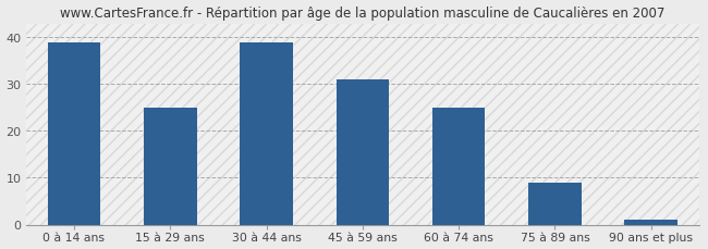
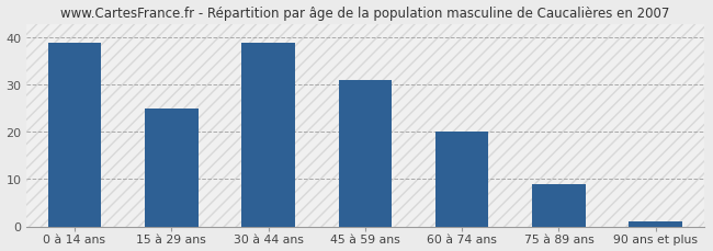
60 à 74 ans: 25 -> 20
